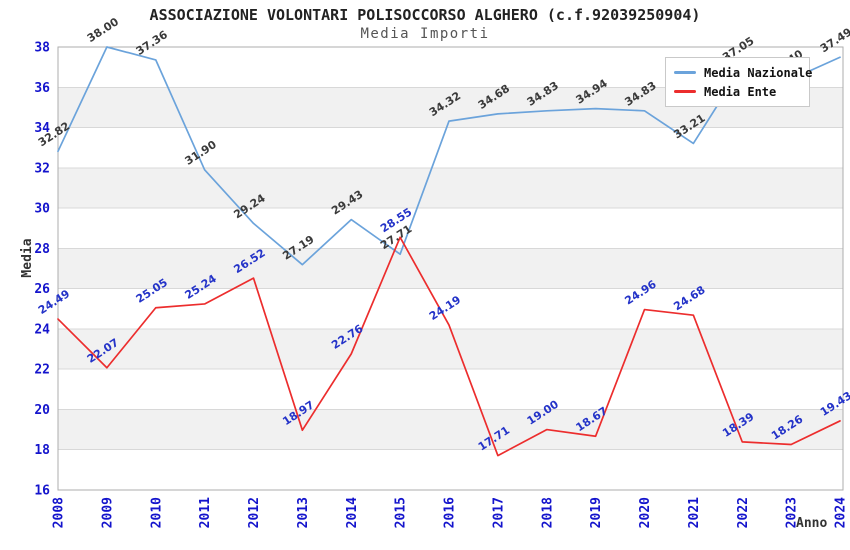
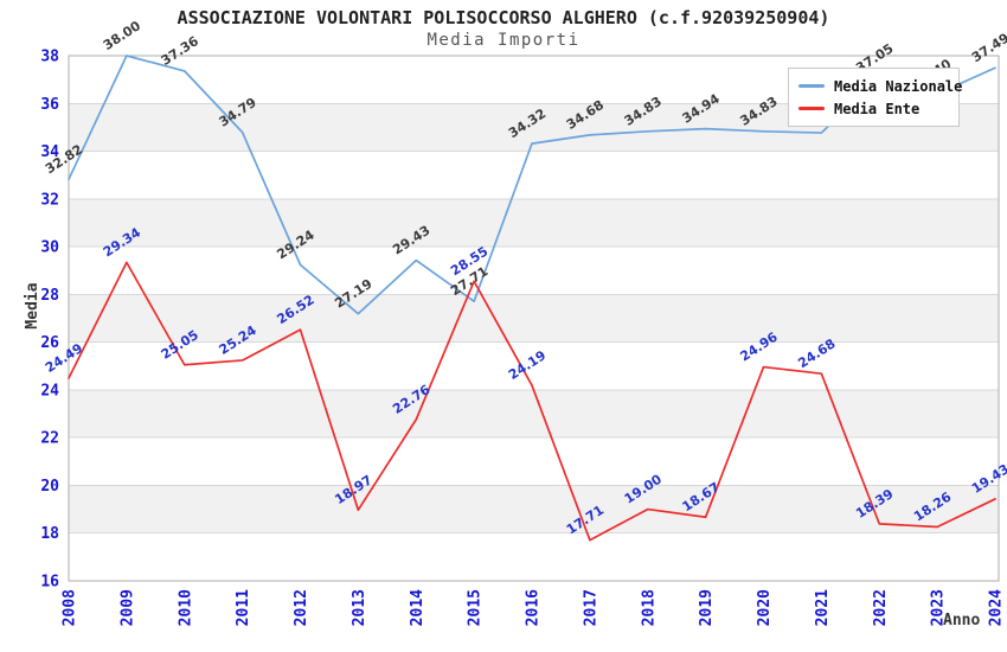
Media Ente/2009: 22.07 -> 29.34
Media Nazionale/2011: 31.90 -> 34.79
Media Nazionale/2021: 33.21 -> 34.77
